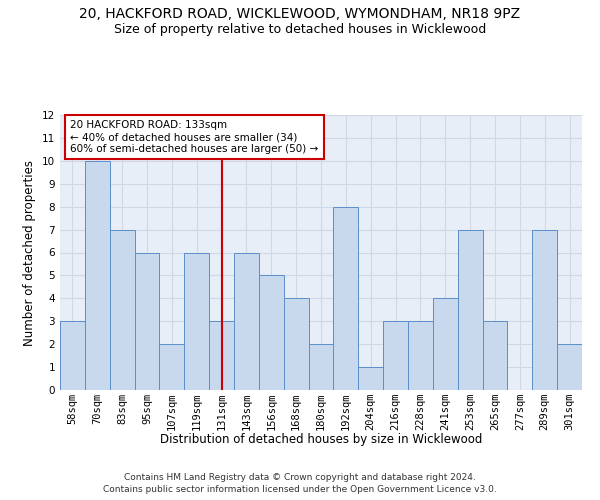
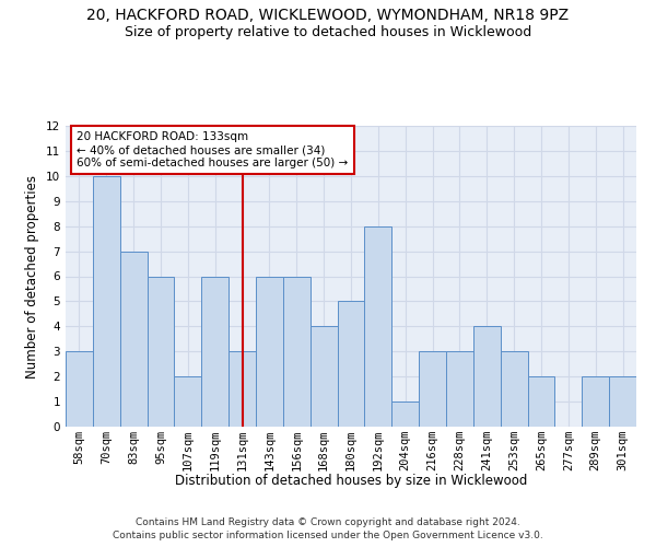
156sqm: 5 -> 6
180sqm: 2 -> 5
253sqm: 7 -> 3
265sqm: 3 -> 2
289sqm: 7 -> 2
